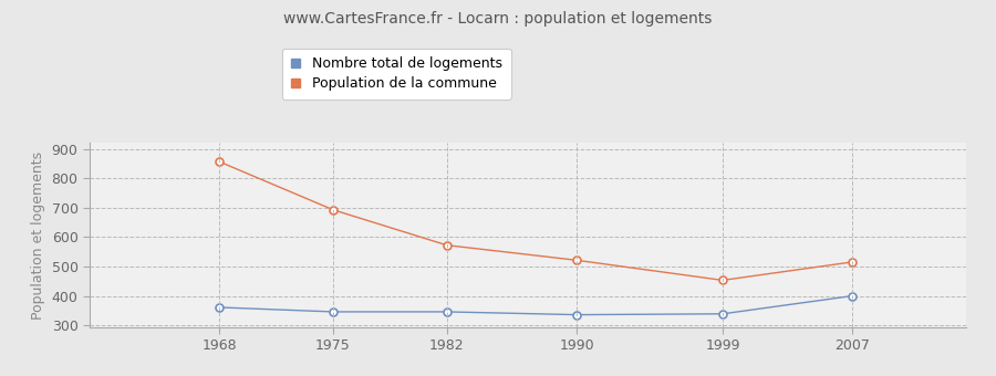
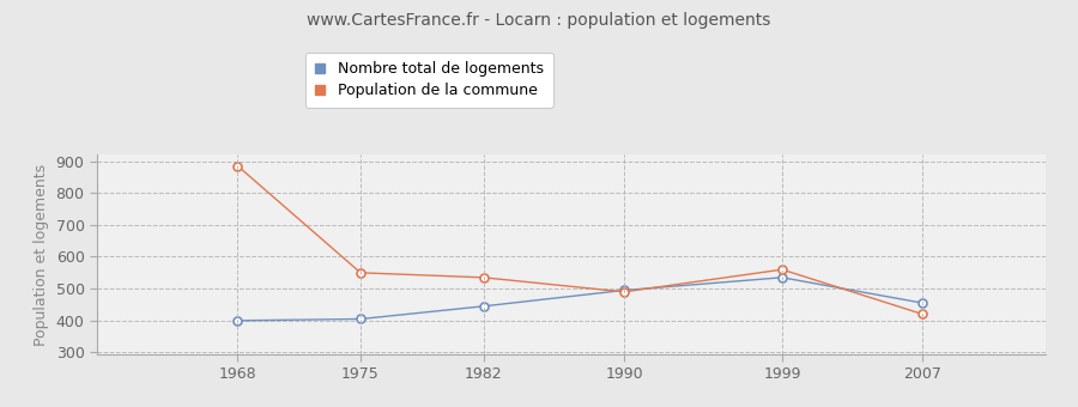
Nombre total de logements/1968: 362 -> 400
Population de la commune/1968: 856 -> 885
Nombre total de logements/1975: 347 -> 405
Population de la commune/1975: 693 -> 550
Nombre total de logements/1982: 347 -> 445
Population de la commune/1982: 573 -> 535
Nombre total de logements/1990: 337 -> 495
Population de la commune/1990: 522 -> 490
Nombre total de logements/1999: 340 -> 535
Population de la commune/1999: 454 -> 560
Nombre total de logements/2007: 401 -> 455
Population de la commune/2007: 516 -> 420
